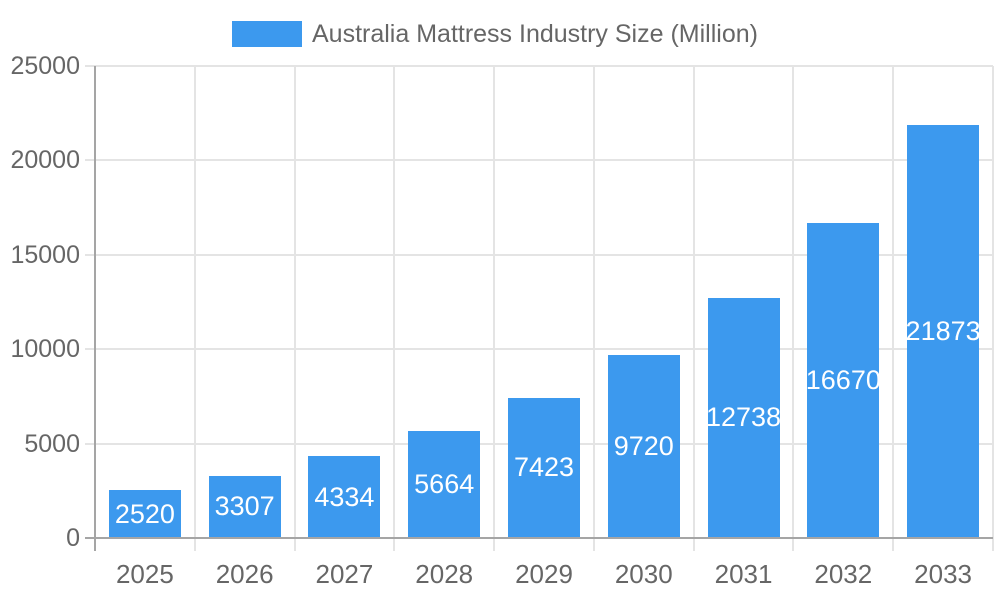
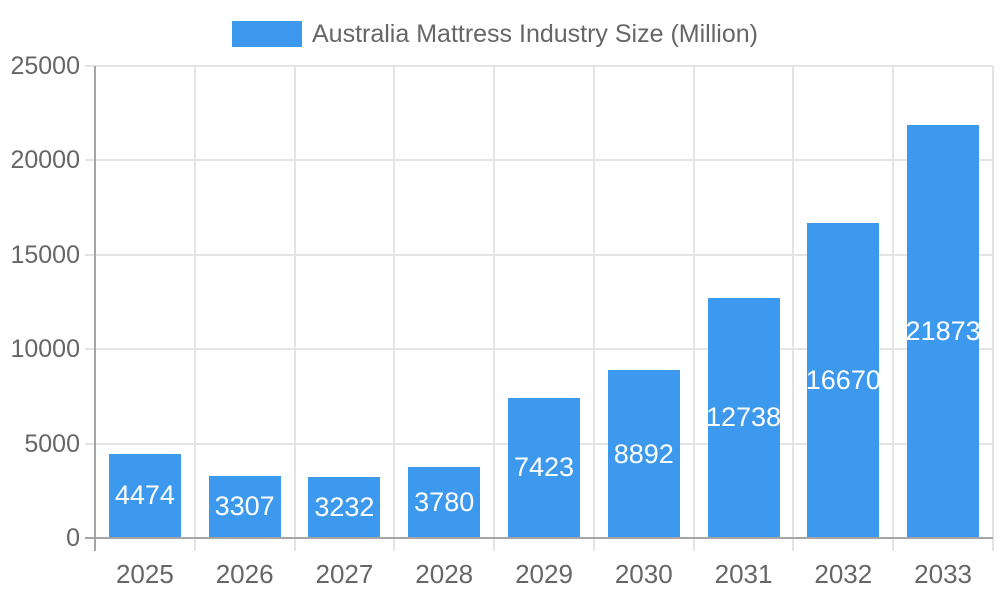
2025: 2520 -> 4474
2027: 4334 -> 3232
2028: 5664 -> 3780
2030: 9720 -> 8892
